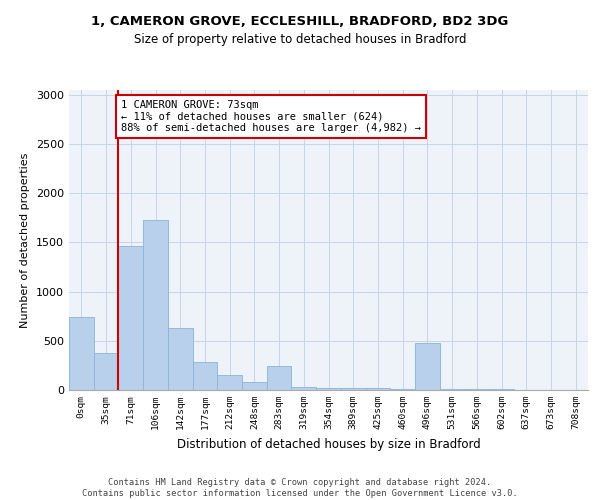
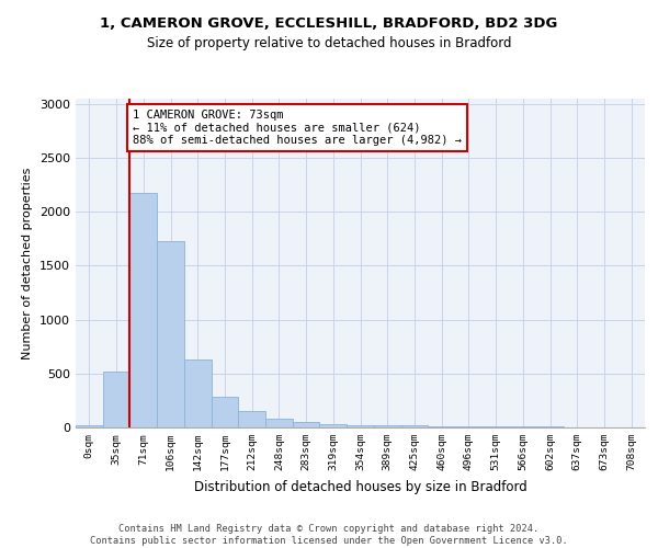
0sqm: 740 -> 20
35sqm: 380 -> 520
71sqm: 1460 -> 2180
283sqm: 240 -> 60
496sqm: 480 -> 10
